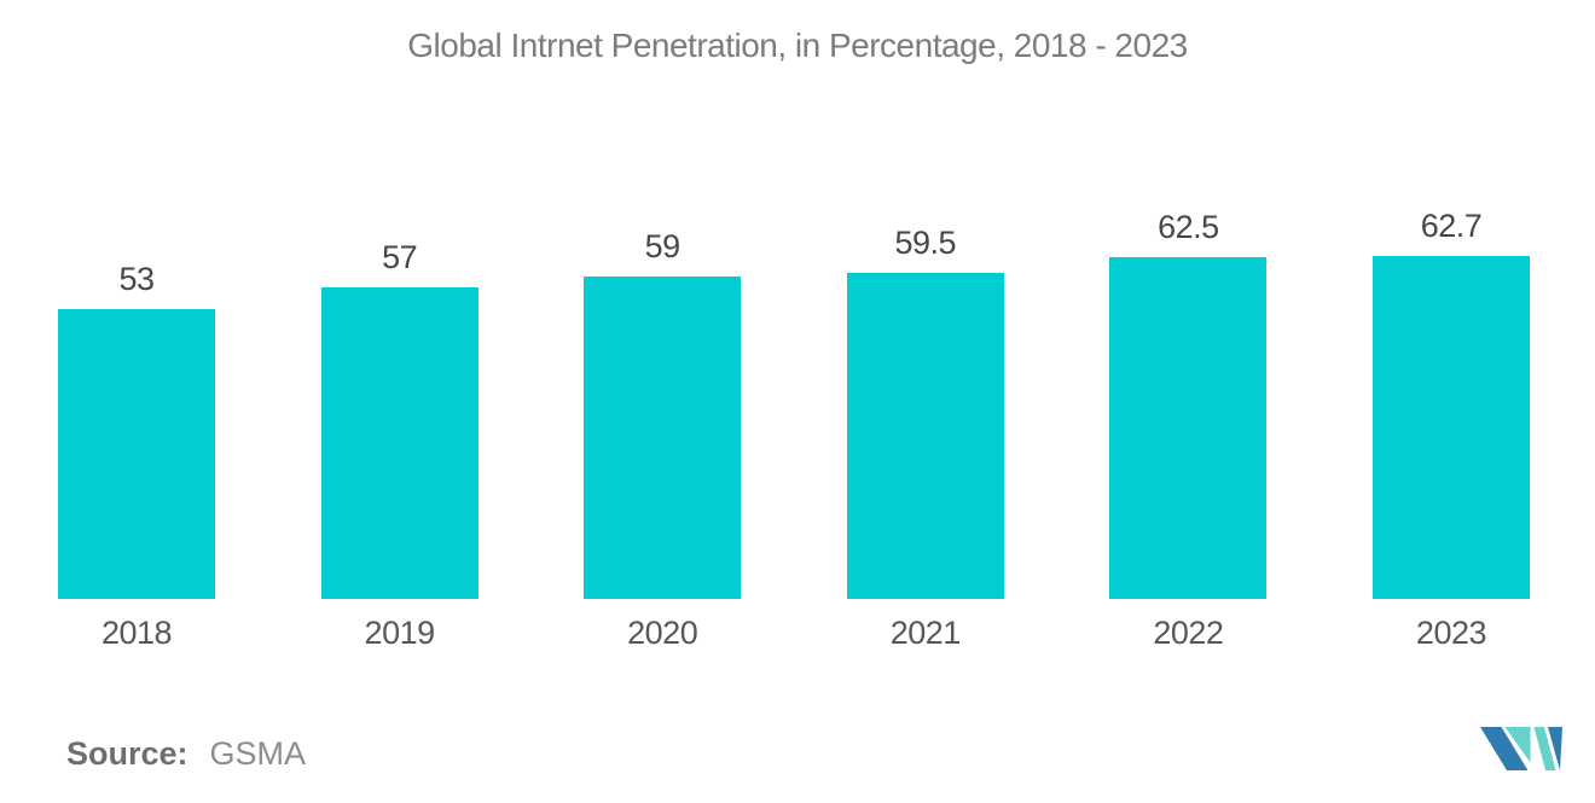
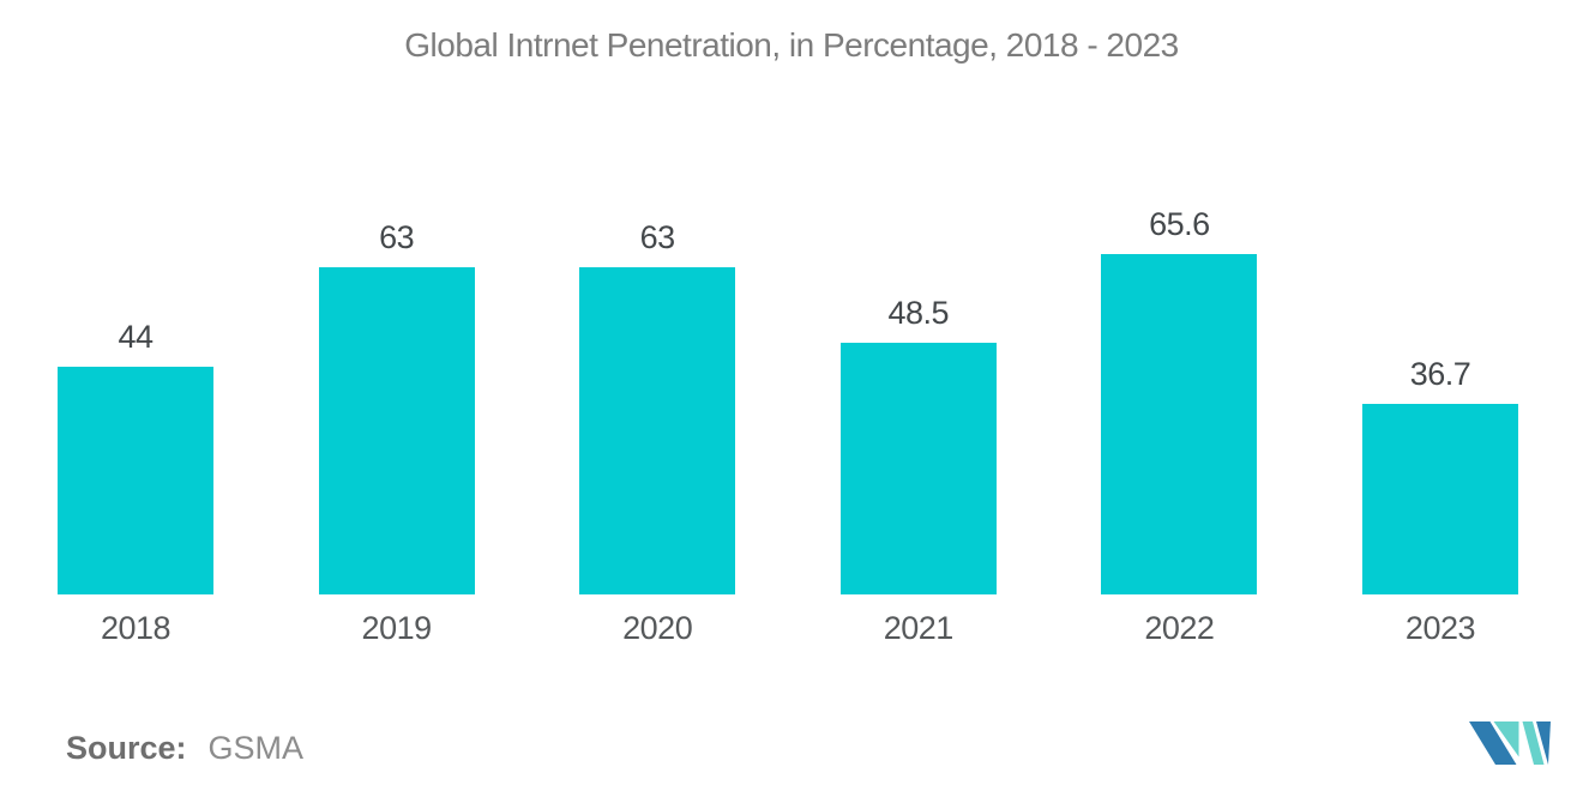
2018: 53 -> 44
2019: 57 -> 63
2020: 59 -> 63
2021: 59.5 -> 48.5
2022: 62.5 -> 65.6
2023: 62.7 -> 36.7
